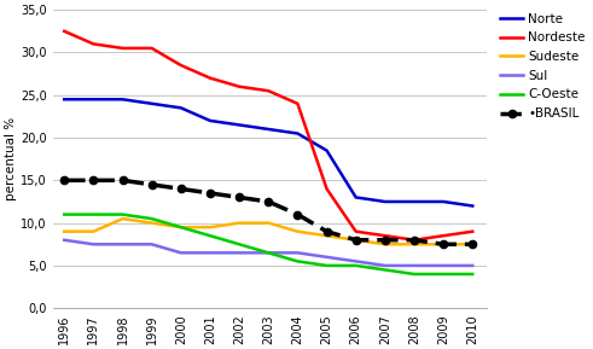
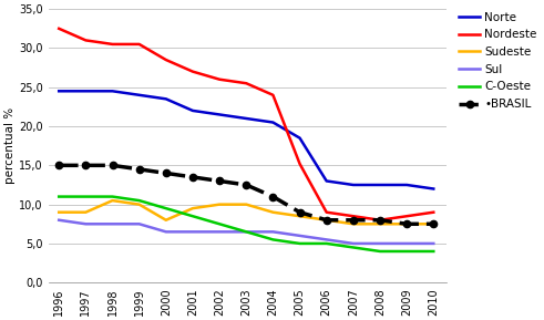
Sudeste/2000: 9,5 -> 8,0
Nordeste/2005: 14,0 -> 15,2
